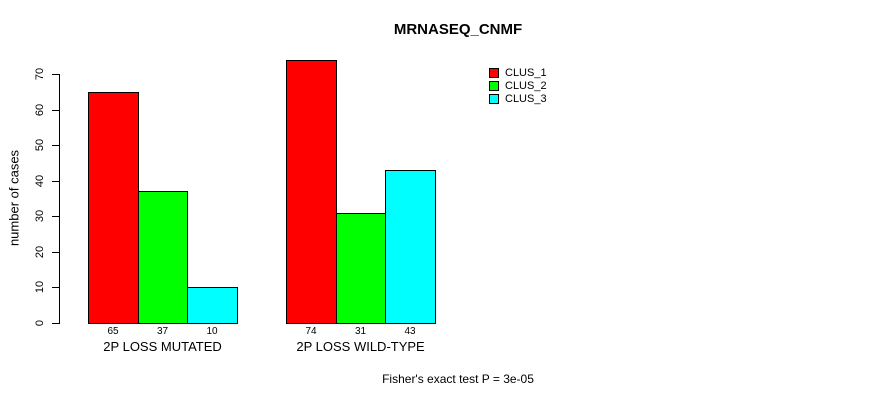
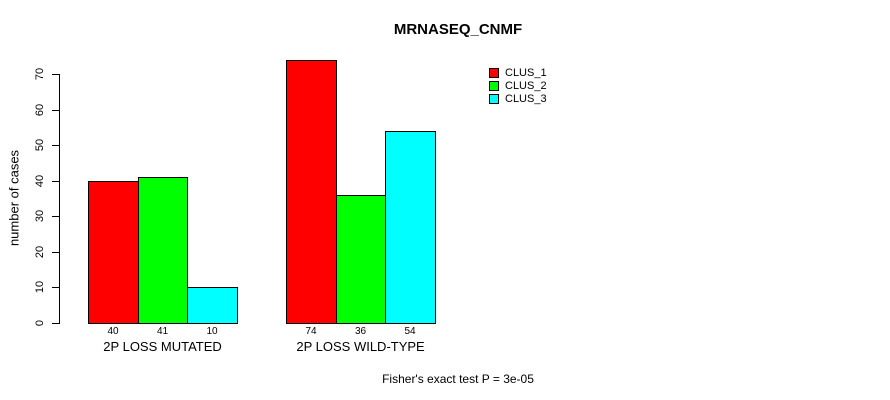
CLUS_1/2P LOSS MUTATED: 65 -> 40
CLUS_2/2P LOSS MUTATED: 37 -> 41
CLUS_2/2P LOSS WILD-TYPE: 31 -> 36
CLUS_3/2P LOSS WILD-TYPE: 43 -> 54
